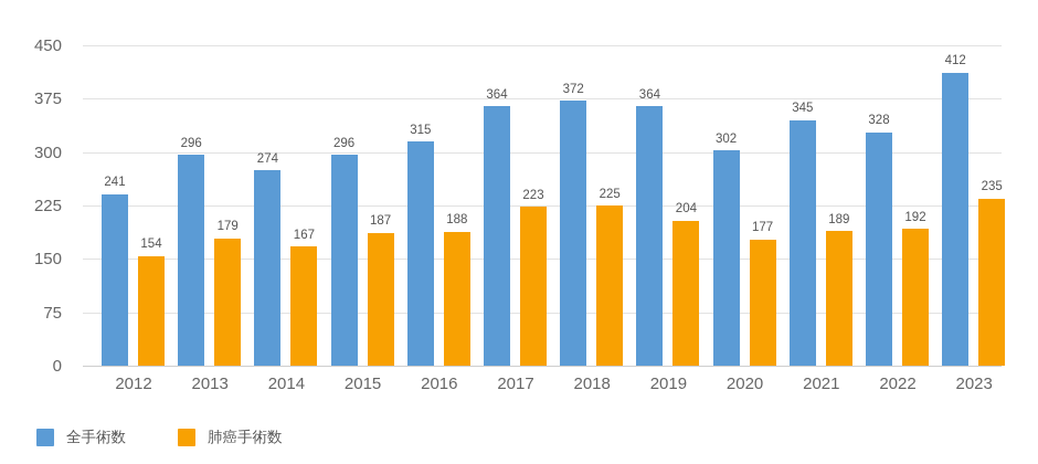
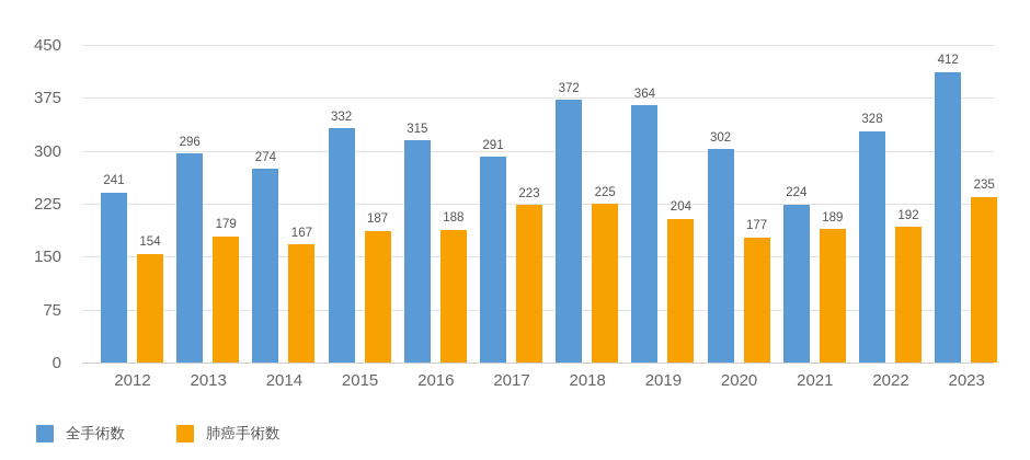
全手術数/2015: 296 -> 332
全手術数/2017: 364 -> 291
全手術数/2021: 345 -> 224
